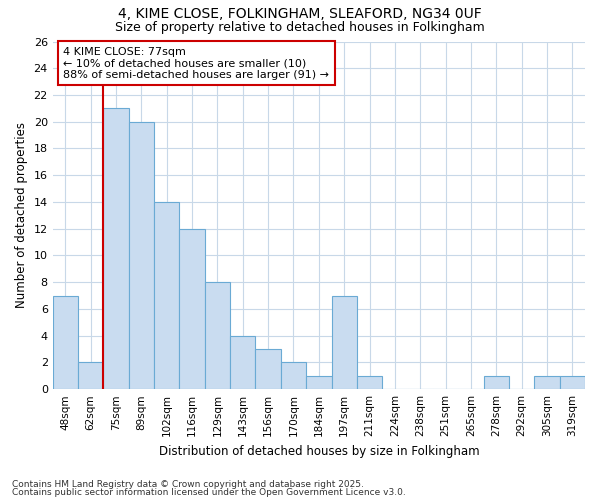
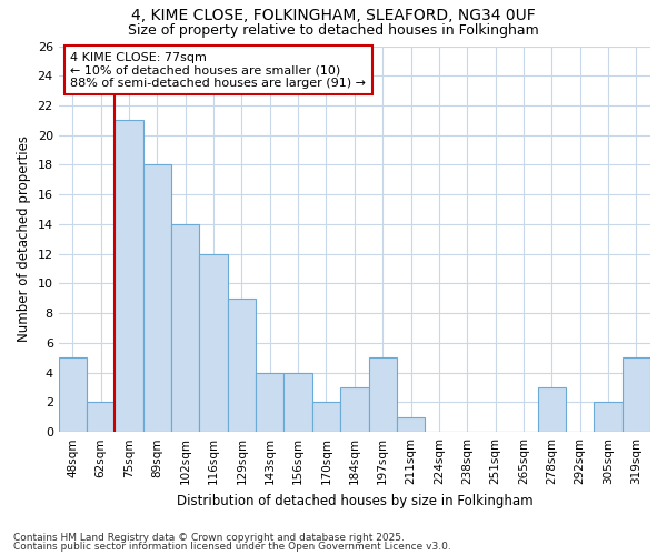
48sqm: 7 -> 5
89sqm: 20 -> 18
129sqm: 8 -> 9
156sqm: 3 -> 4
184sqm: 1 -> 3
197sqm: 7 -> 5
278sqm: 1 -> 3
305sqm: 1 -> 2
319sqm: 1 -> 5
